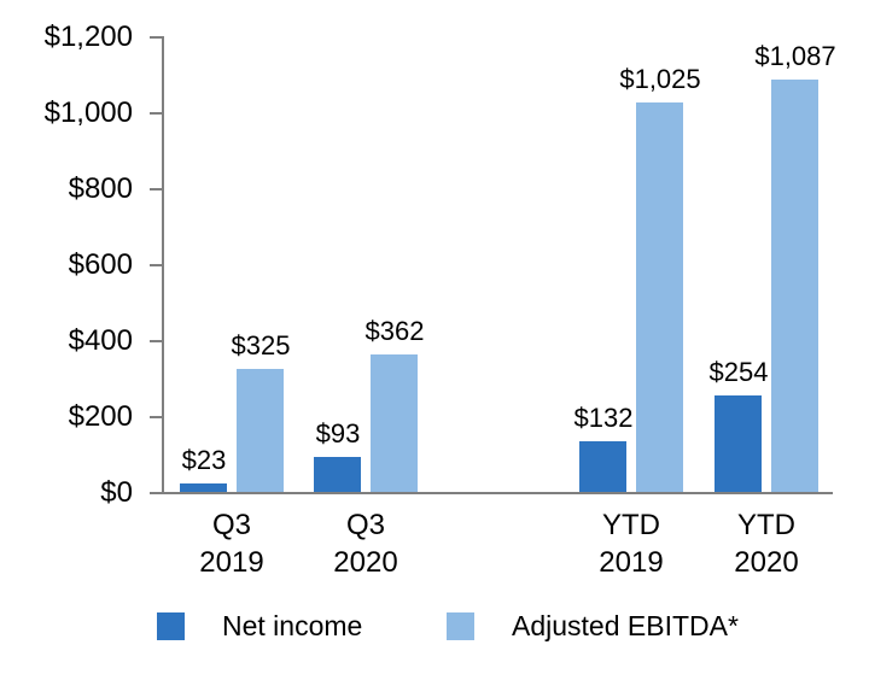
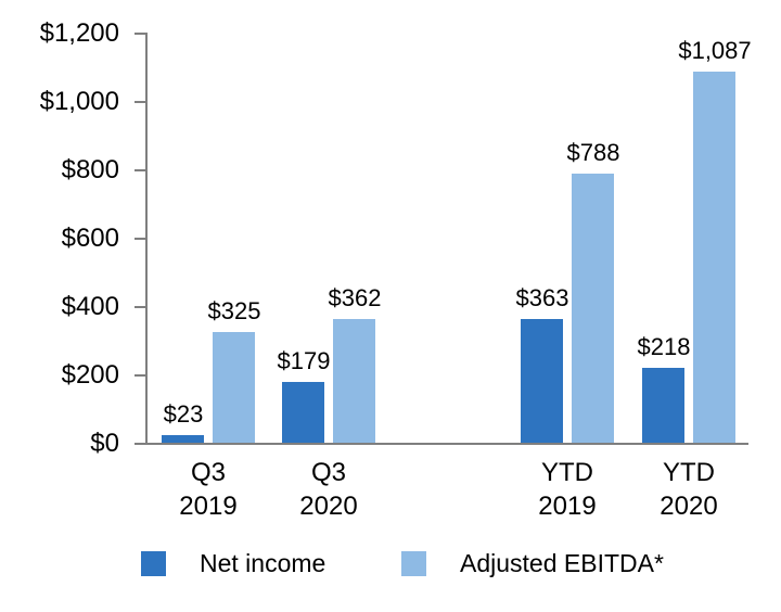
Net income/Q3 2020: $93 -> $179
Net income/YTD 2019: $132 -> $363
Adjusted EBITDA*/YTD 2019: $1,025 -> $788
Net income/YTD 2020: $254 -> $218
